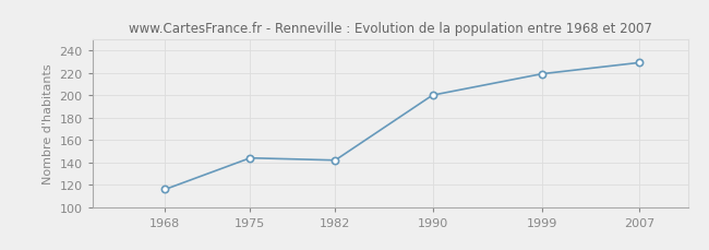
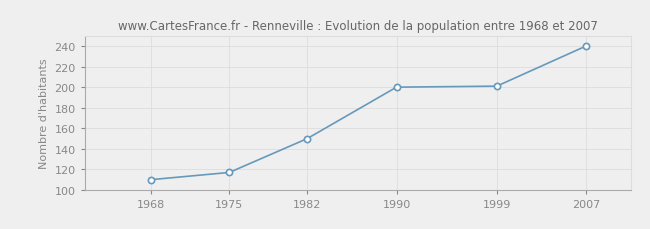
1968: 116 -> 110
1975: 144 -> 117
1982: 142 -> 150
1999: 219 -> 201
2007: 229 -> 240
